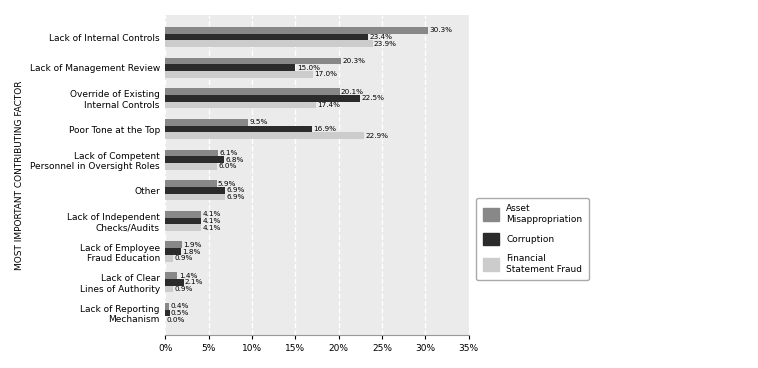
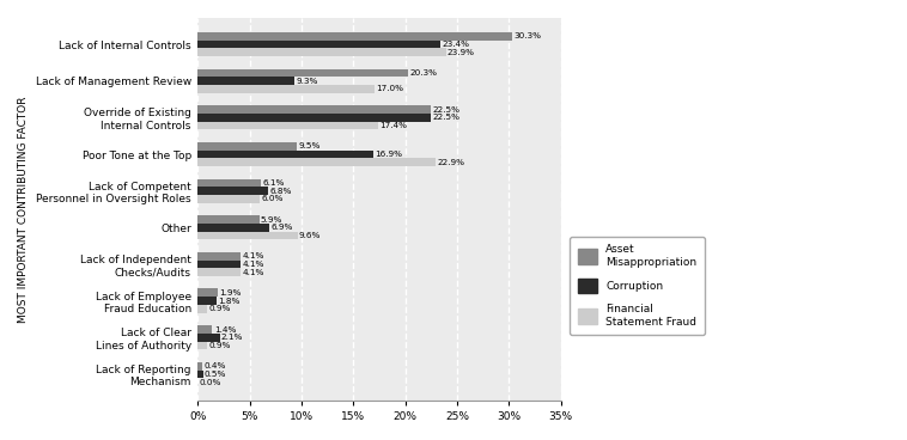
Corruption/Lack of Management Review: 15.0% -> 9.3%
Asset Misappropriation/Override of Existing Internal Controls: 20.1% -> 22.5%
Financial Statement Fraud/Other: 6.9% -> 9.6%
